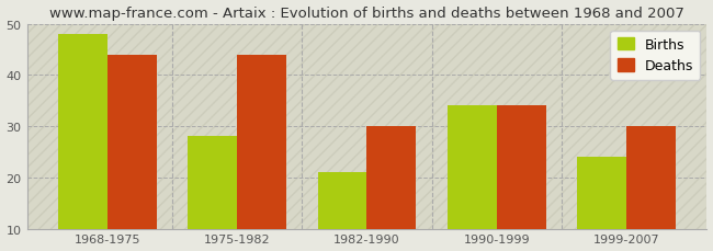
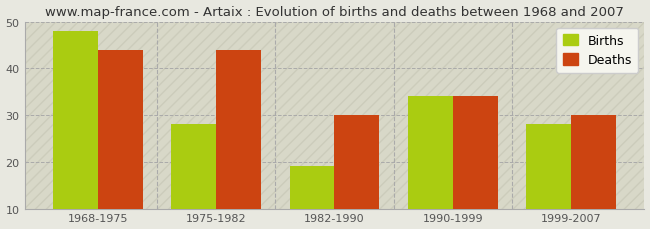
Births/1982-1990: 21 -> 19
Births/1999-2007: 24 -> 28
